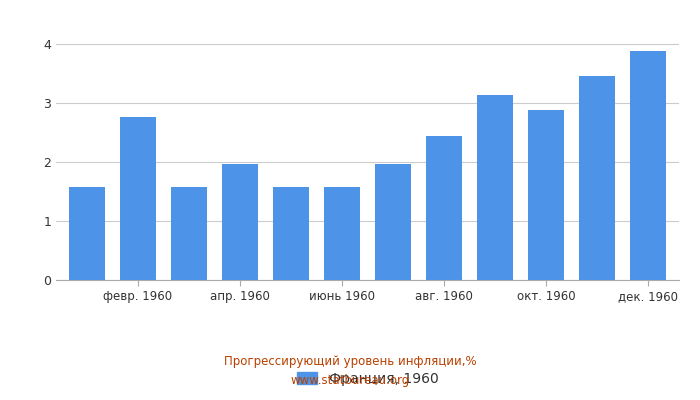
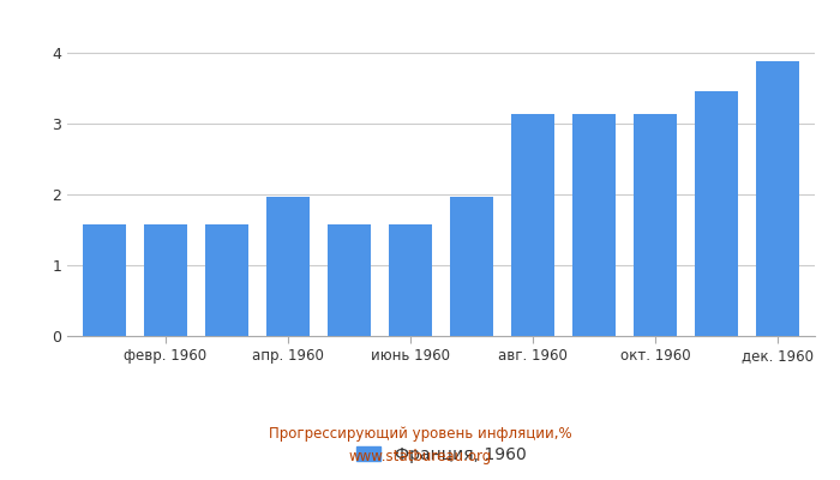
февр. 1960: 2.76 -> 1.57
авг. 1960: 2.44 -> 3.13
окт. 1960: 2.88 -> 3.13
